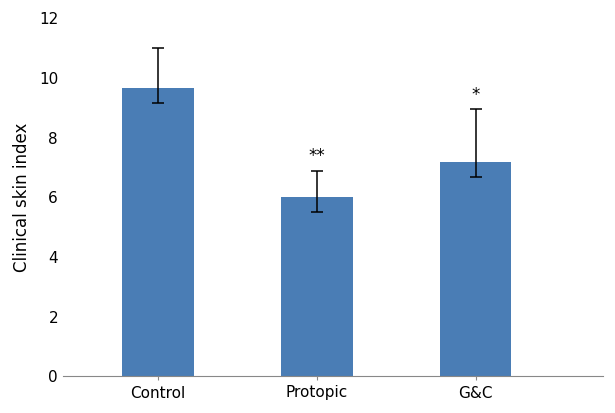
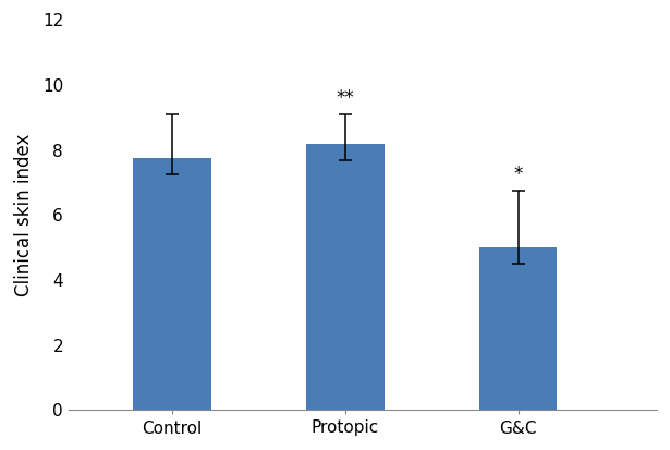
Control: 9.67 -> 7.75
Protopic: 6.00 -> 8.20
G&C: 7.20 -> 5.00
